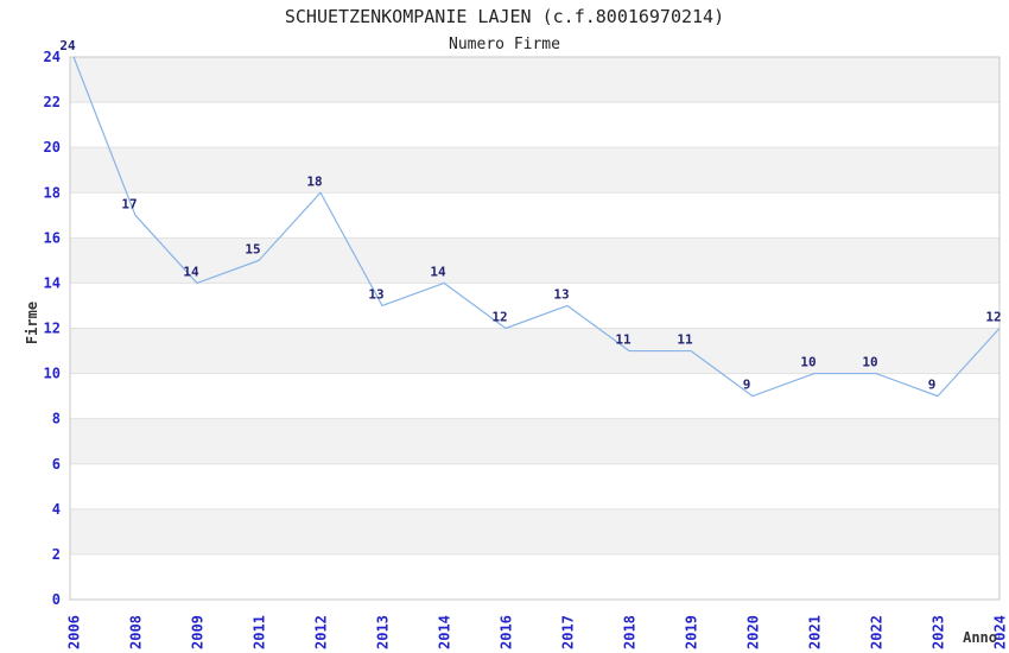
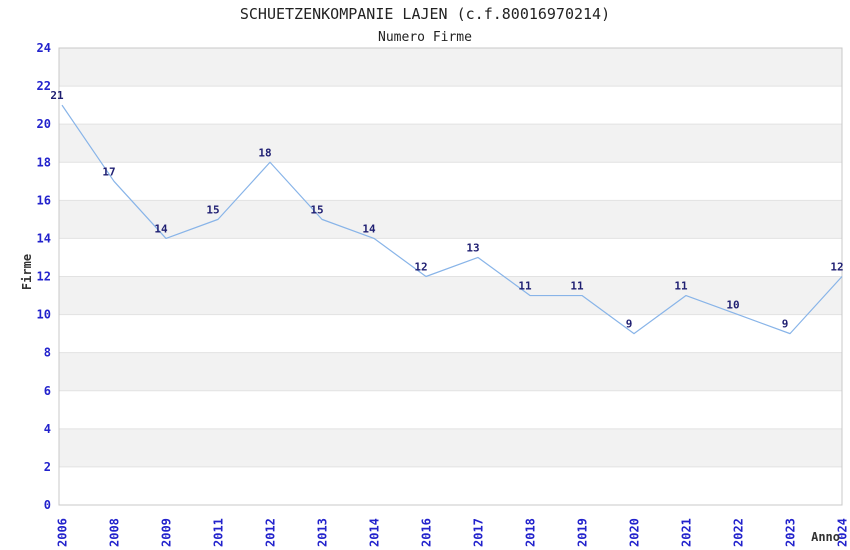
2006: 24 -> 21
2013: 13 -> 15
2021: 10 -> 11
